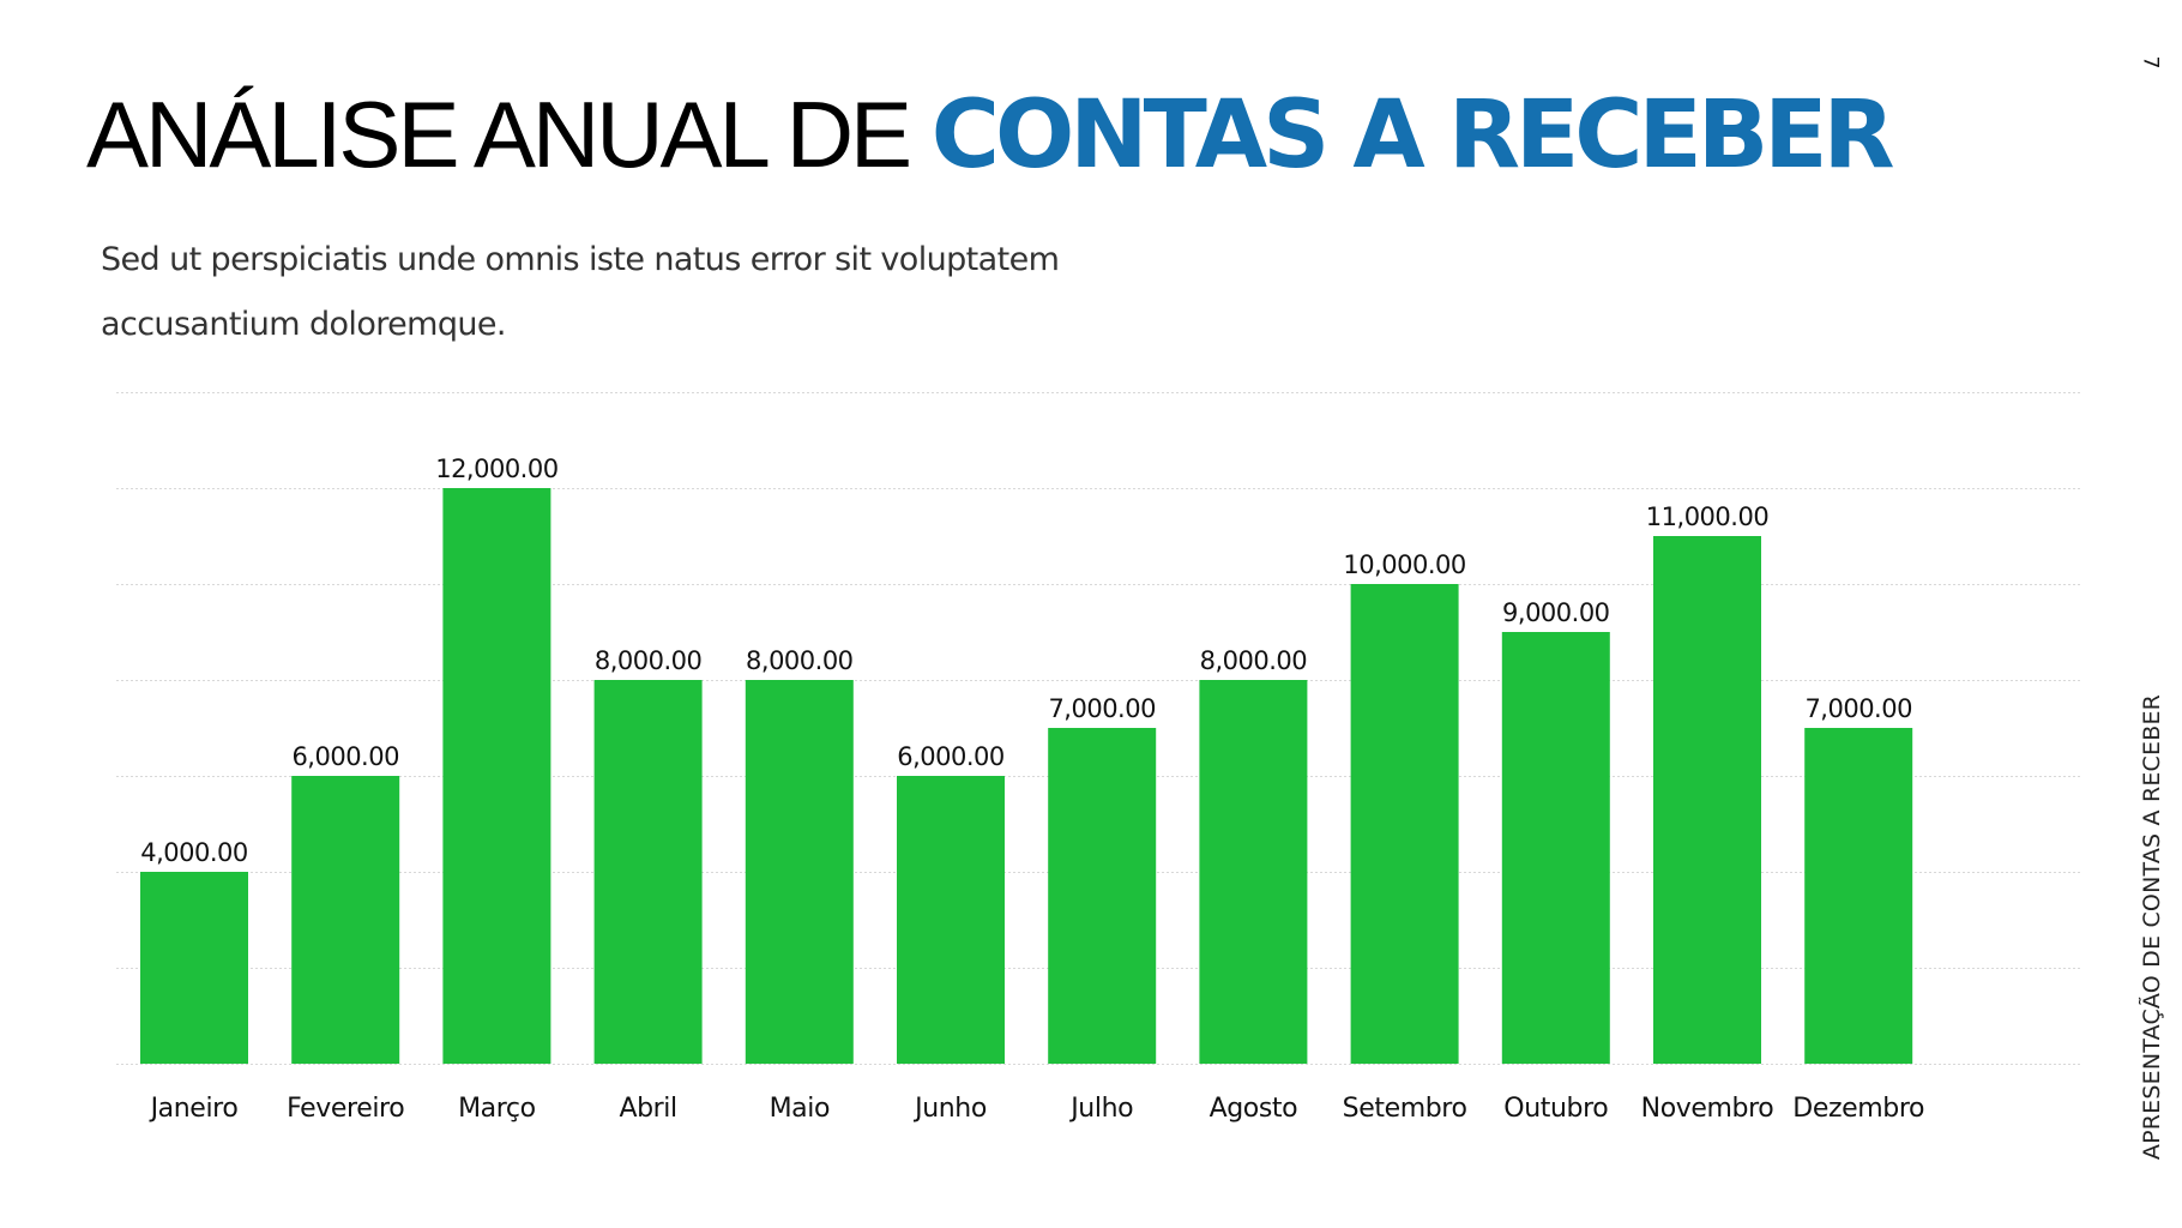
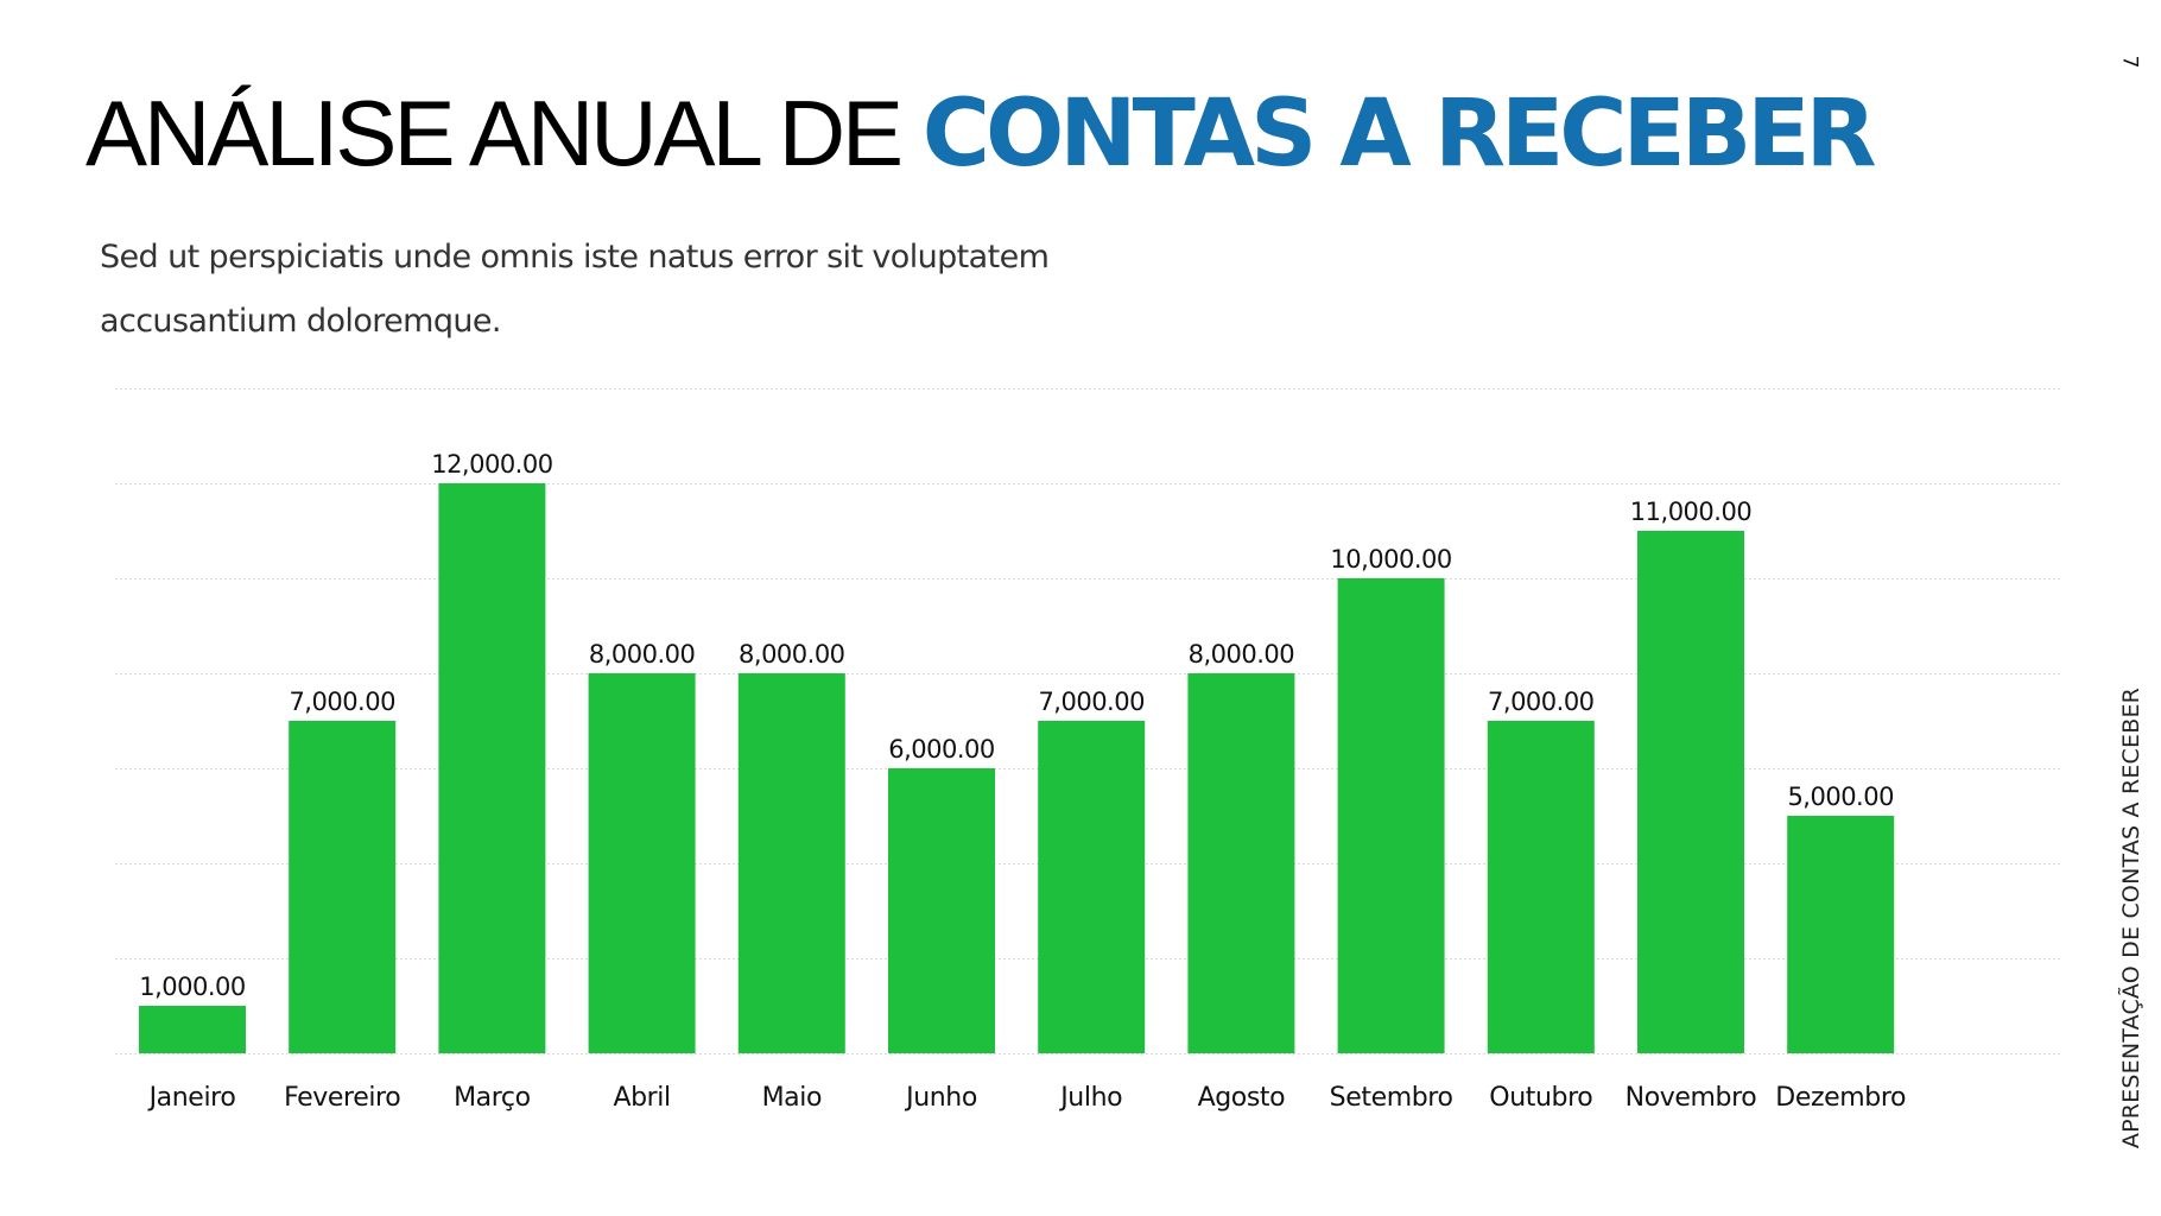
Janeiro: 4,000.00 -> 1,000.00
Fevereiro: 6,000.00 -> 7,000.00
Outubro: 9,000.00 -> 7,000.00
Dezembro: 7,000.00 -> 5,000.00
